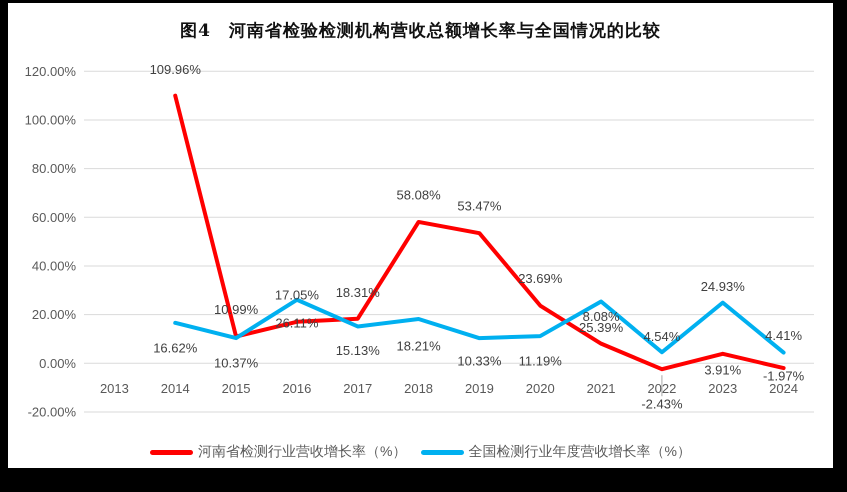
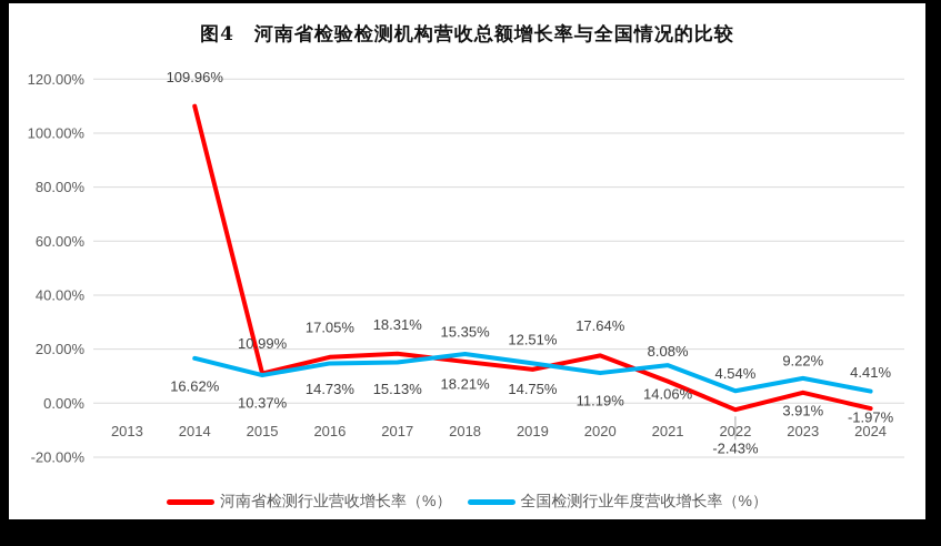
全国检测行业年度营收增长率（%）/2016: 26.11% -> 14.73%
河南省检测行业营收增长率（%）/2018: 58.08% -> 15.35%
河南省检测行业营收增长率（%）/2019: 53.47% -> 12.51%
全国检测行业年度营收增长率（%）/2019: 10.33% -> 14.75%
河南省检测行业营收增长率（%）/2020: 23.69% -> 17.64%
全国检测行业年度营收增长率（%）/2021: 25.39% -> 14.06%
全国检测行业年度营收增长率（%）/2023: 24.93% -> 9.22%
